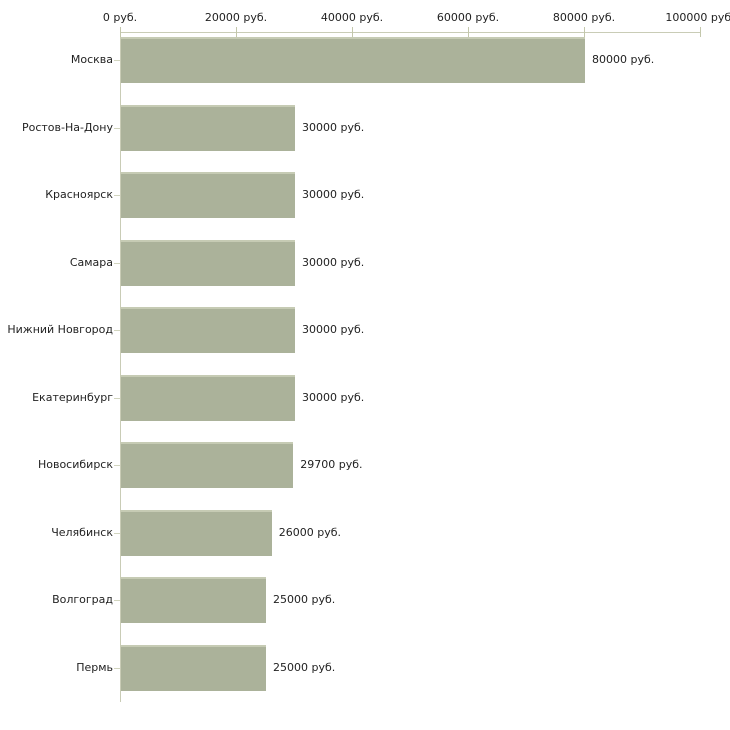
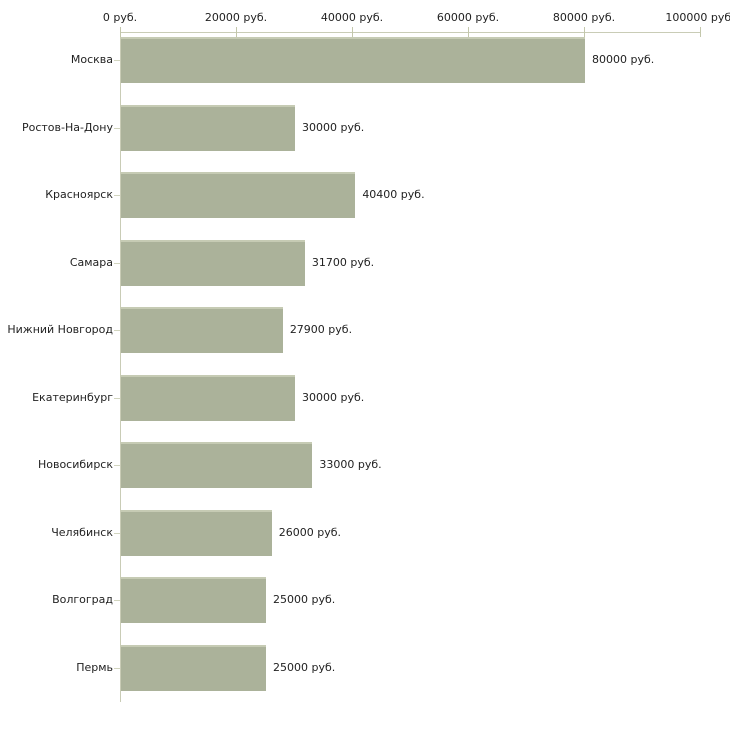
Красноярск: 30000 -> 40400
Самара: 30000 -> 31700
Нижний Новгород: 30000 -> 27900
Новосибирск: 29700 -> 33000
